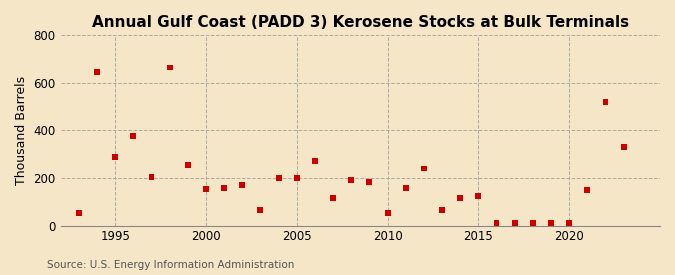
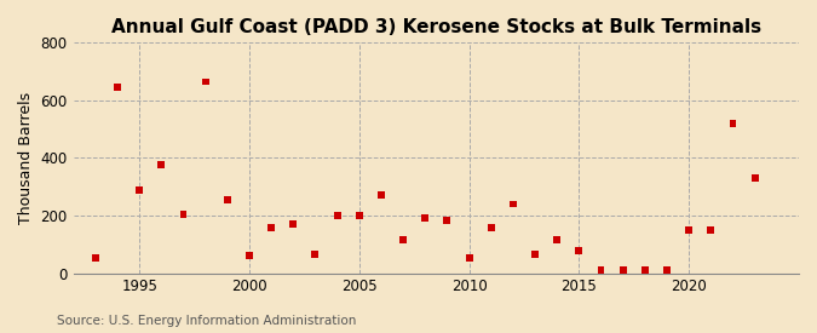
2000: 155 -> 60
2015: 125 -> 80
2020: 10 -> 150
